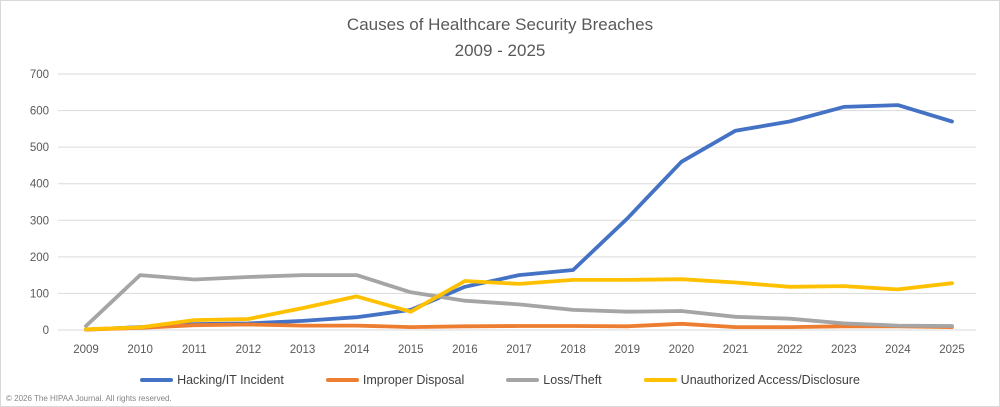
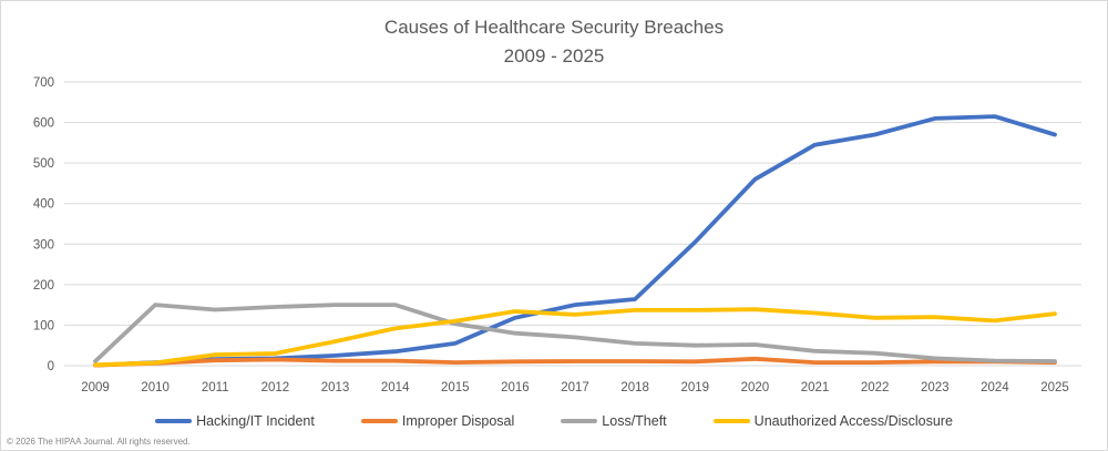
Unauthorized Access/Disclosure/2015: 50 -> 110
